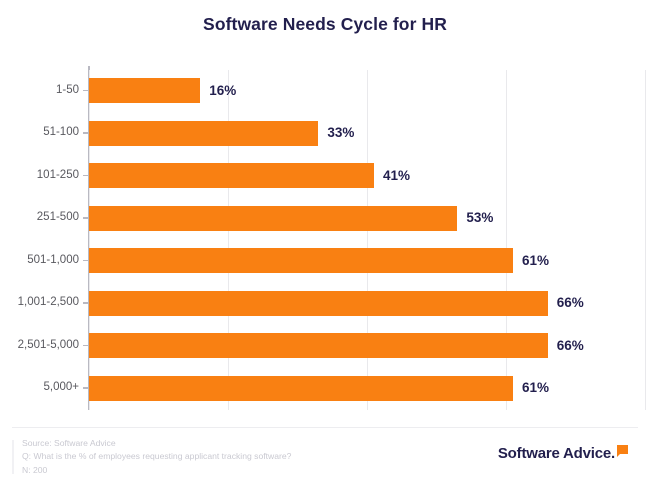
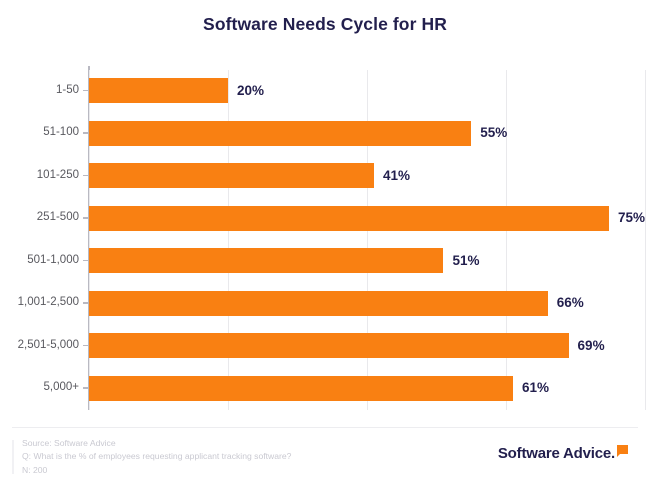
1-50: 16% -> 20%
51-100: 33% -> 55%
251-500: 53% -> 75%
501-1,000: 61% -> 51%
2,501-5,000: 66% -> 69%
